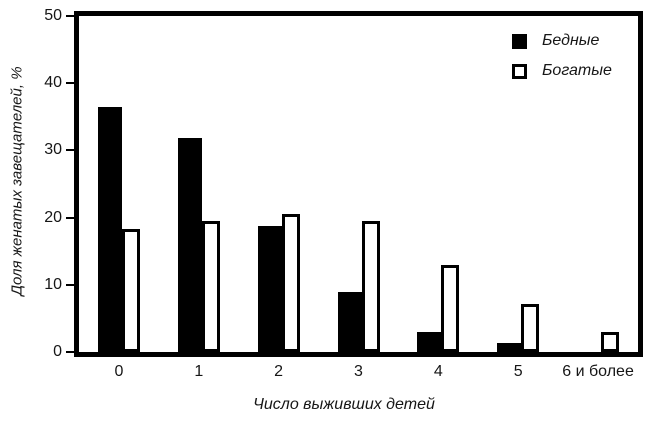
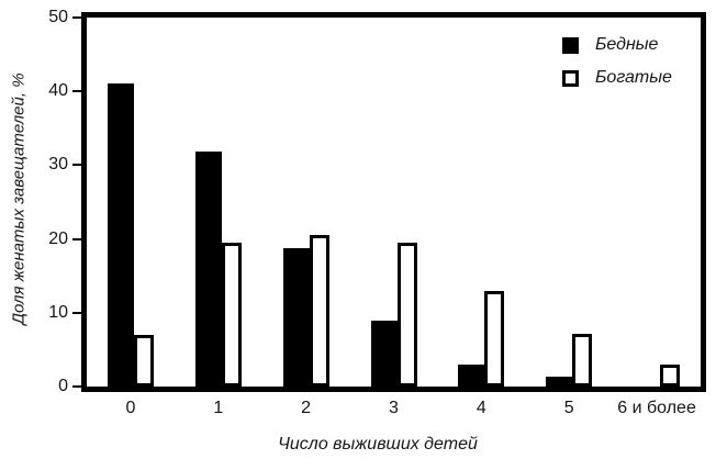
Бедные/0: 36 -> 41
Богатые/0: 18 -> 7
